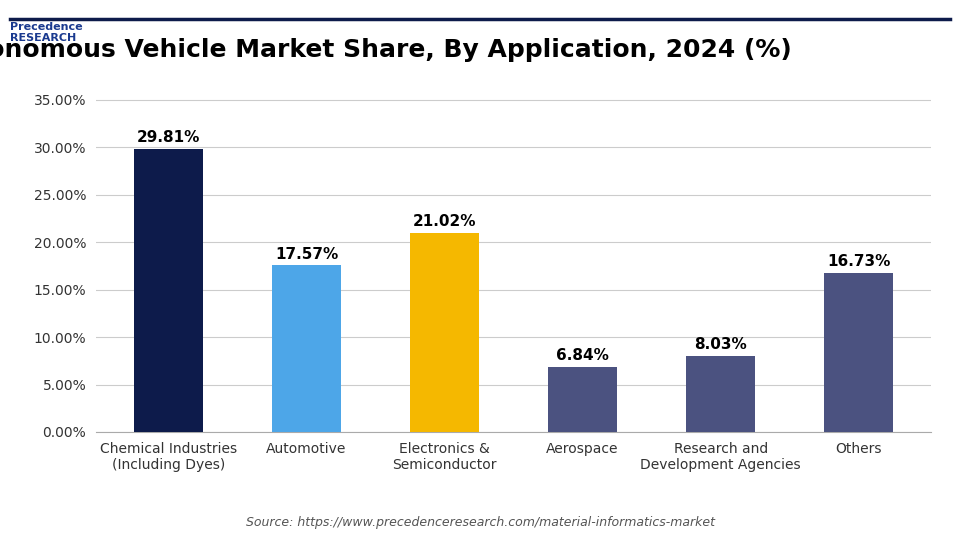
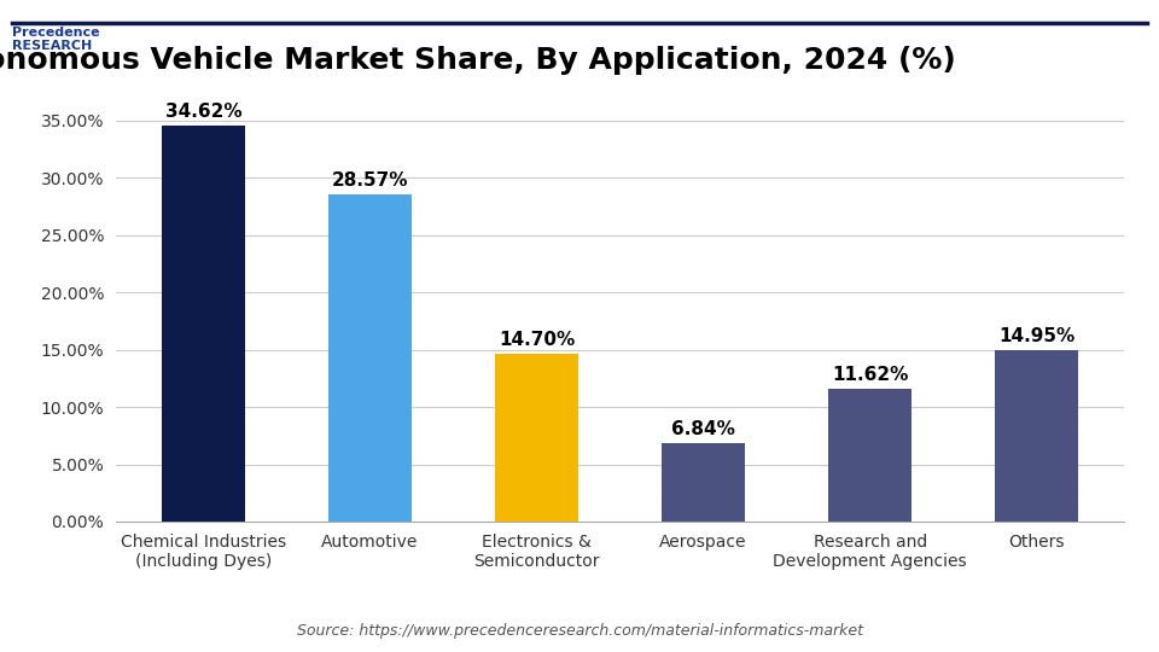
Chemical Industries (Including Dyes): 29.81% -> 34.62%
Automotive: 17.57% -> 28.57%
Electronics & Semiconductor: 21.02% -> 14.70%
Research and Development Agencies: 8.03% -> 11.62%
Others: 16.73% -> 14.95%
